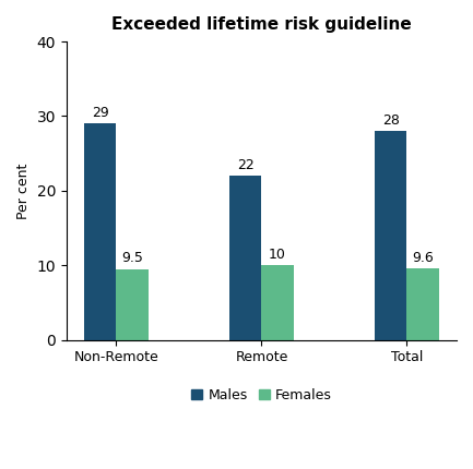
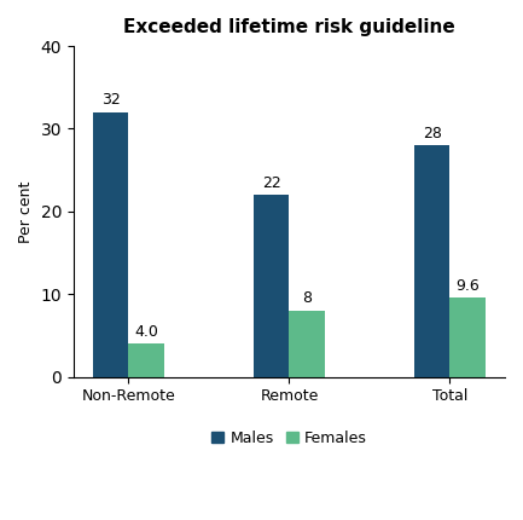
Males/Non-Remote: 29 -> 32
Females/Non-Remote: 9.5 -> 4.0
Females/Remote: 10 -> 8
